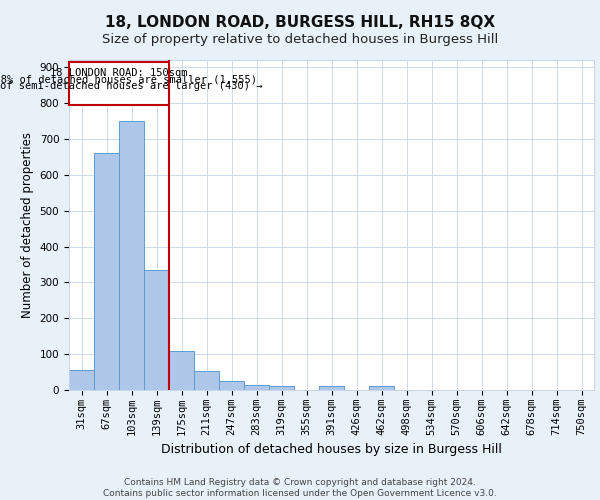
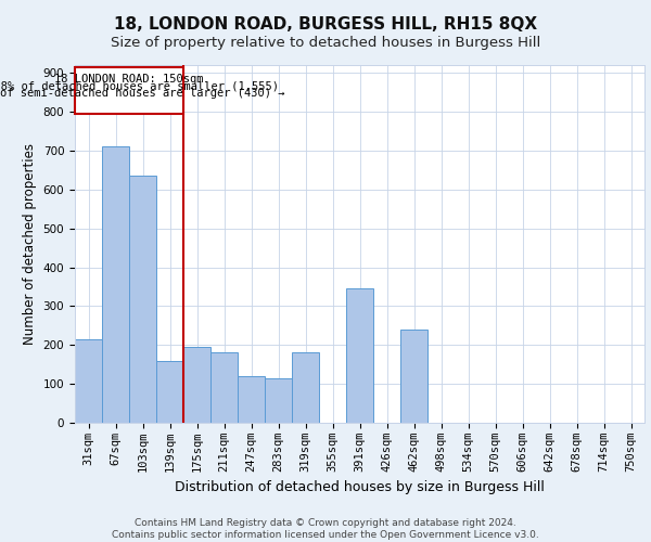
31sqm: 55 -> 215
67sqm: 660 -> 710
103sqm: 750 -> 635
139sqm: 335 -> 160
175sqm: 110 -> 195
211sqm: 53 -> 180
247sqm: 25 -> 120
283sqm: 15 -> 115
319sqm: 10 -> 180
391sqm: 10 -> 345
462sqm: 10 -> 240
